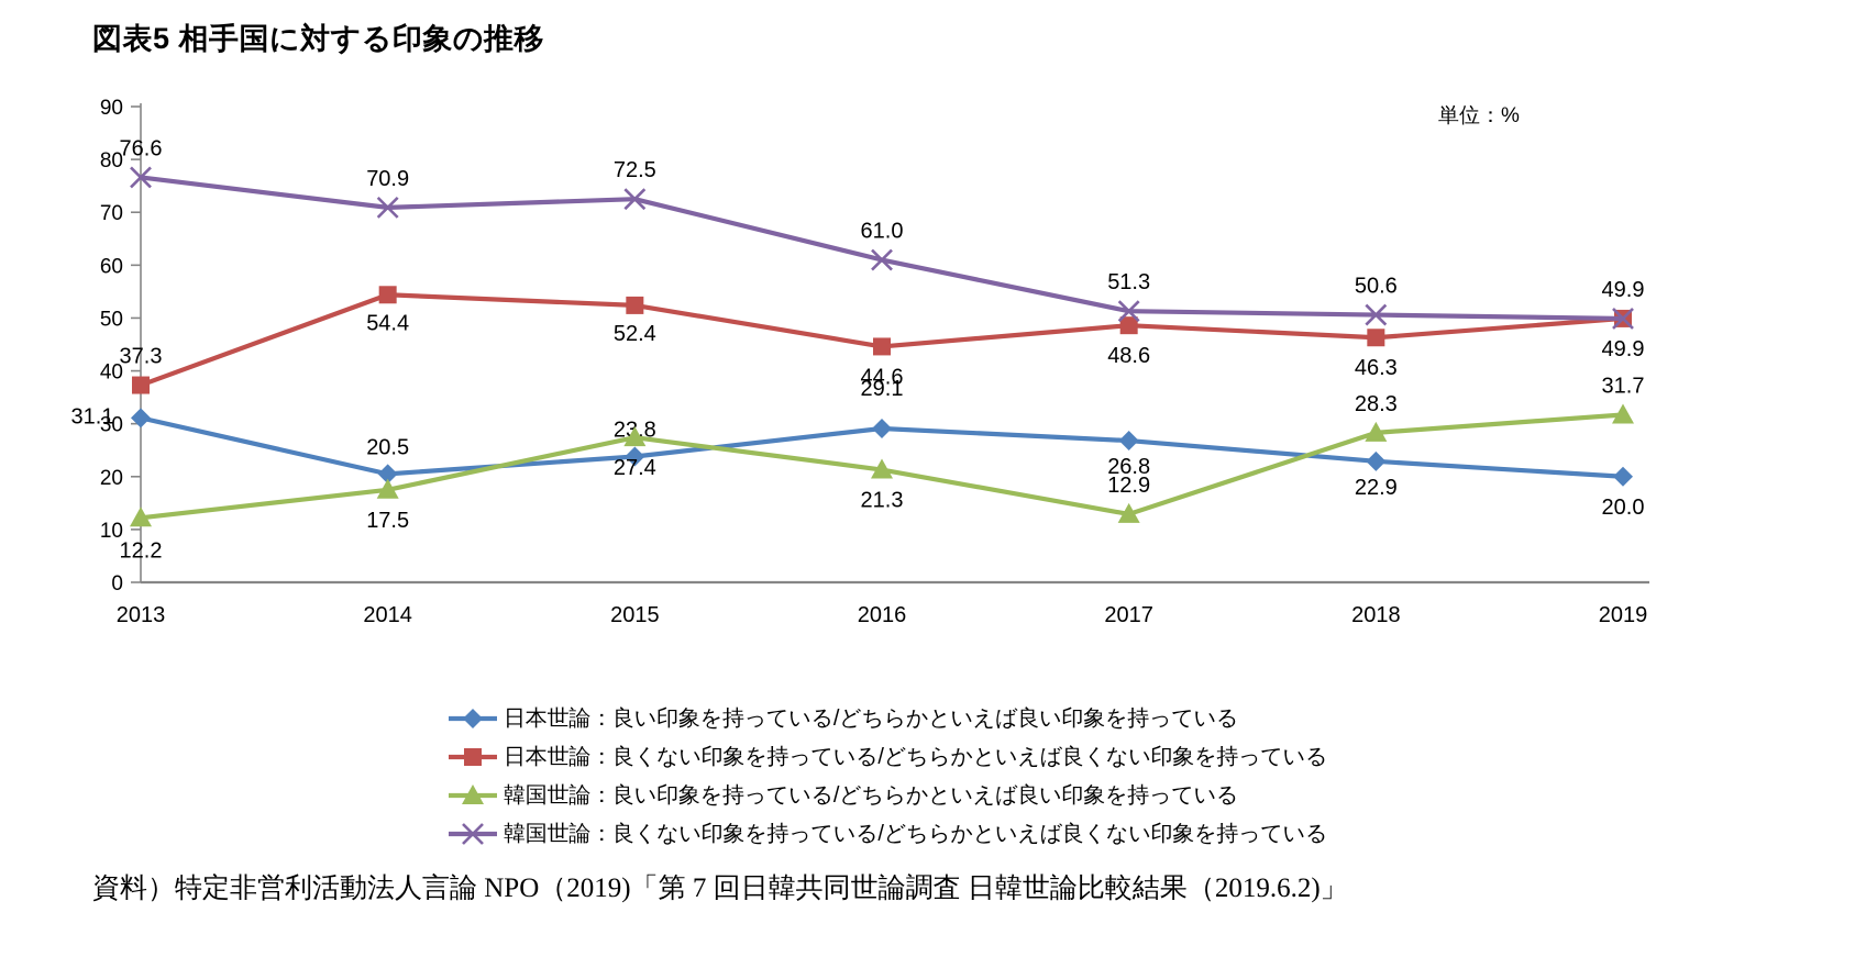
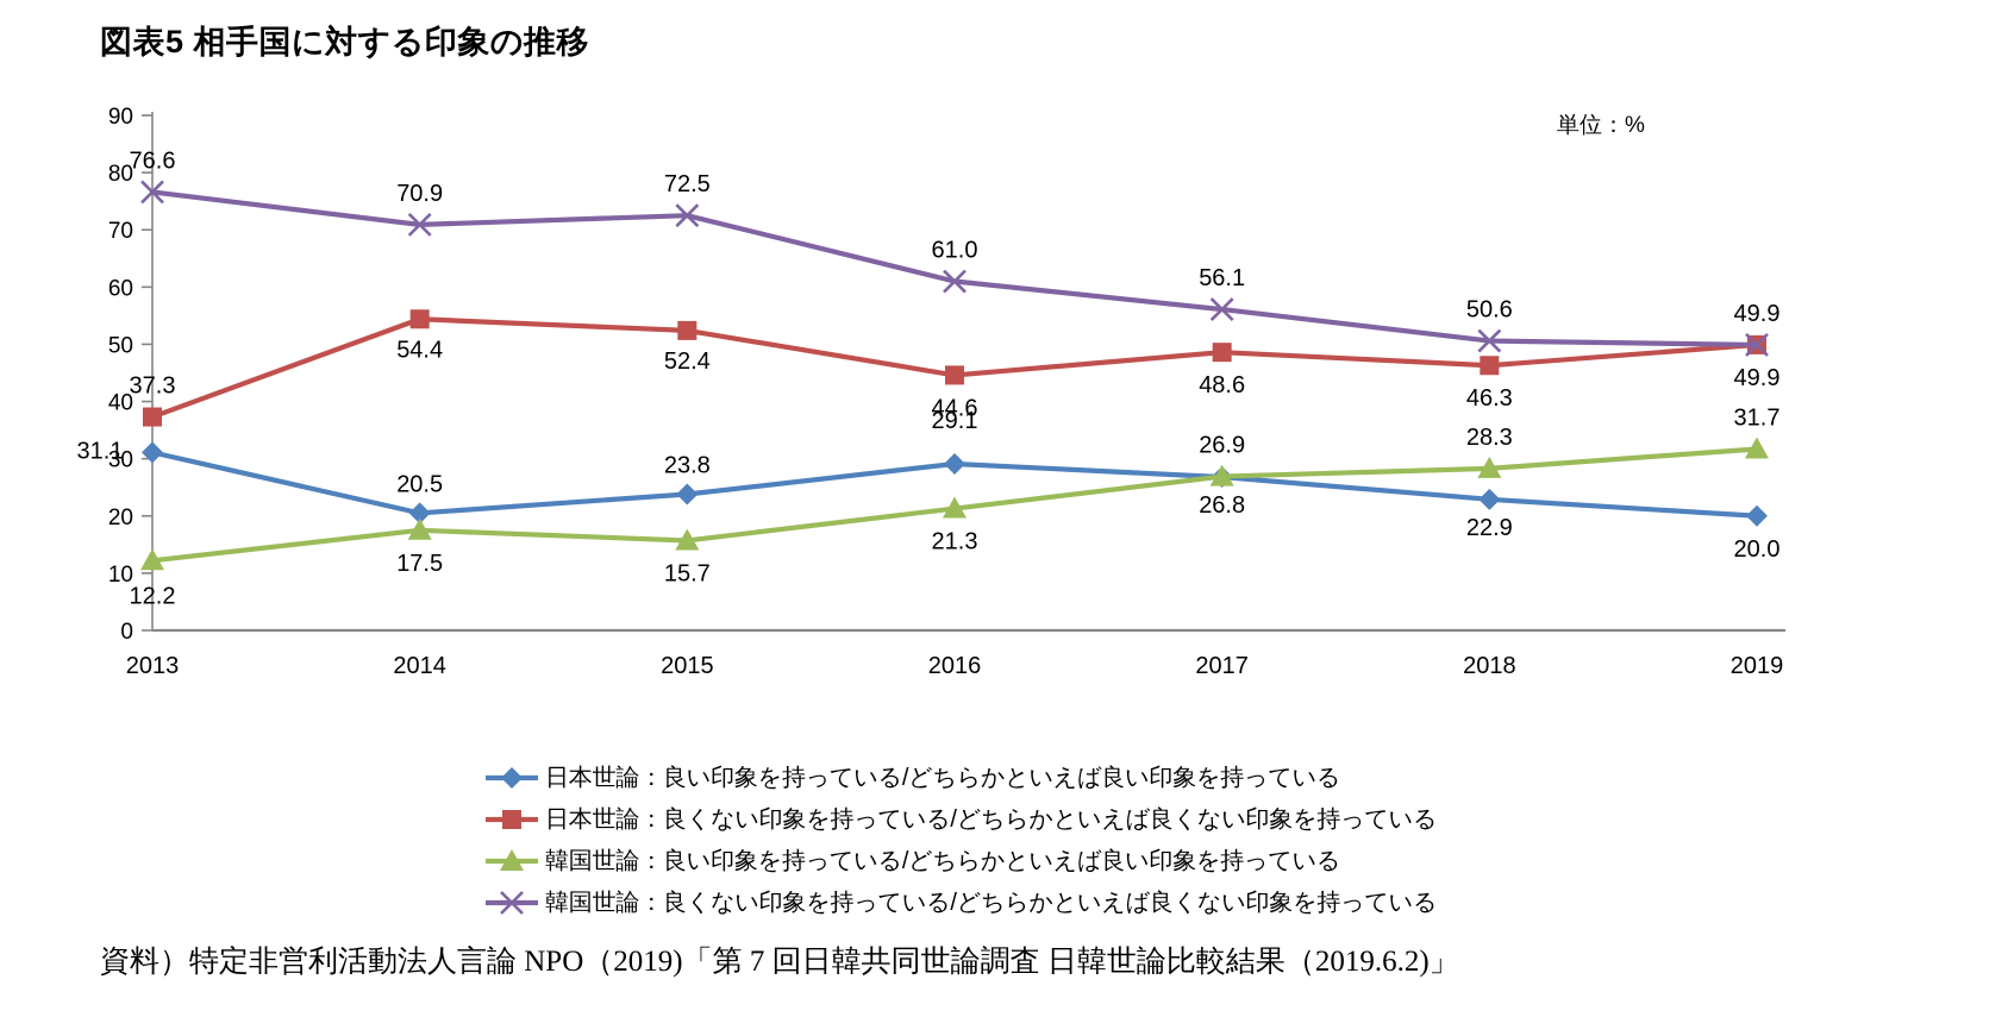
韓国世論：良い印象を持っている/どちらかといえば良い印象を持っている/2015: 27.4 -> 15.7
韓国世論：良い印象を持っている/どちらかといえば良い印象を持っている/2017: 12.9 -> 26.9
韓国世論：良くない印象を持っている/どちらかといえば良くない印象を持っている/2017: 51.3 -> 56.1
